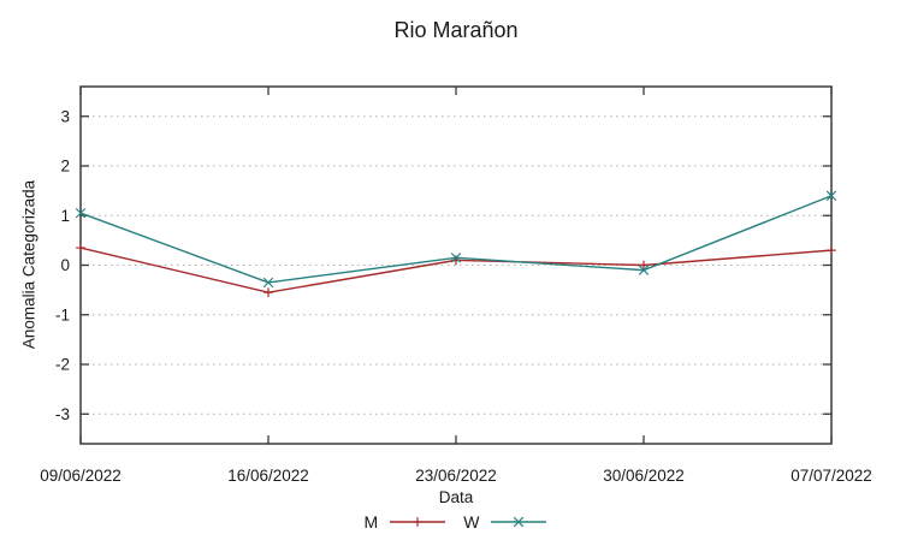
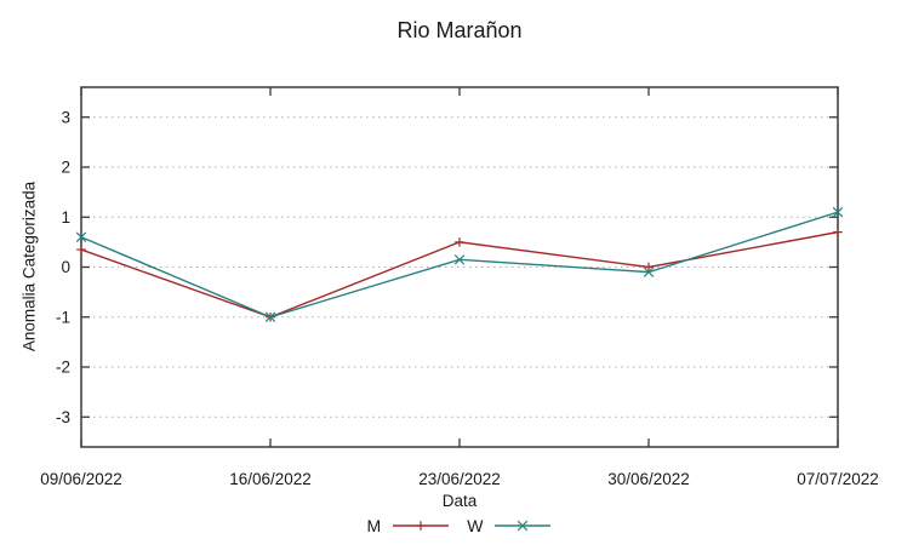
W/09/06/2022: 1.1 -> 0.6
M/16/06/2022: -0.6 -> -1.0
W/16/06/2022: -0.3 -> -1.0
M/23/06/2022: 0.1 -> 0.5
M/07/07/2022: 0.3 -> 0.7
W/07/07/2022: 1.4 -> 1.1
